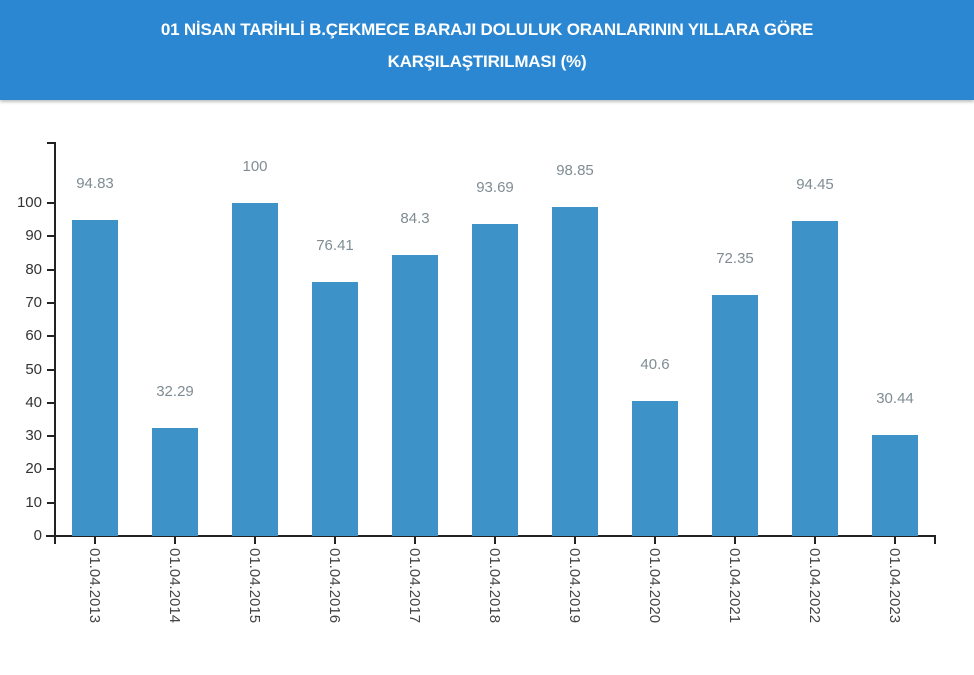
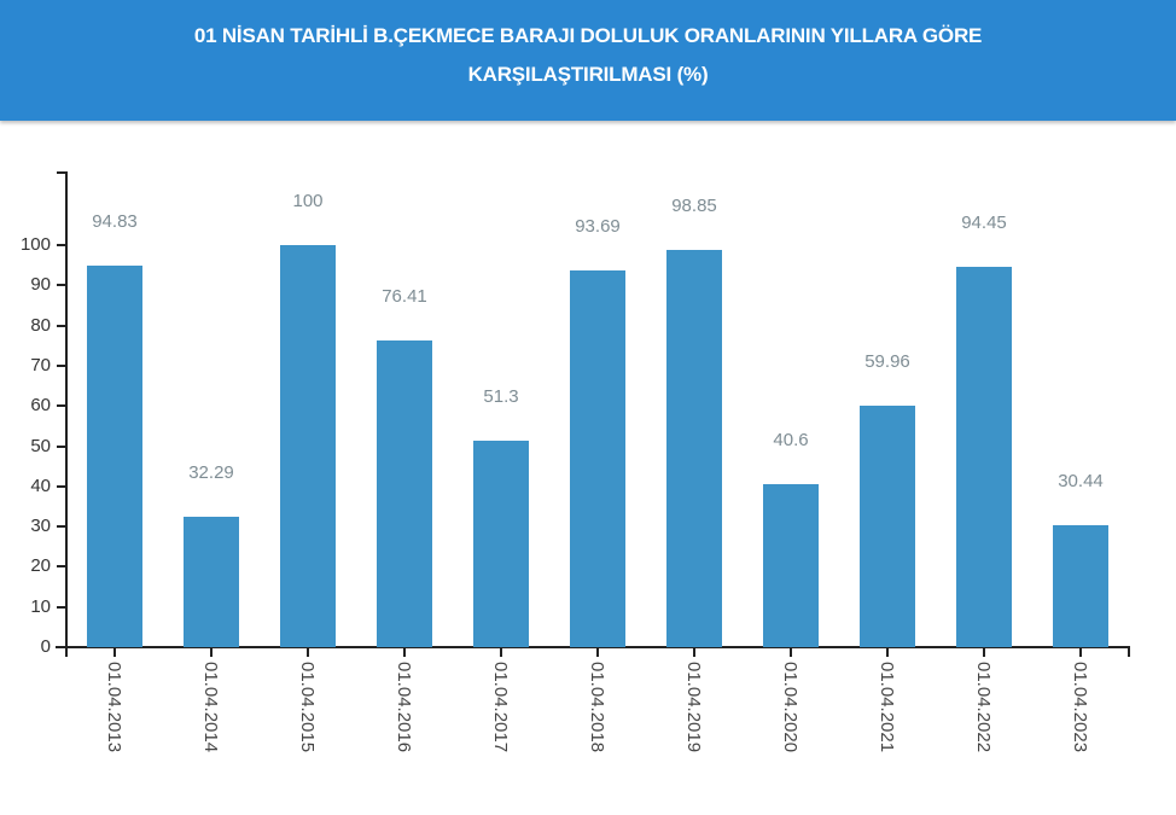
01.04.2017: 84.3 -> 51.3
01.04.2021: 72.35 -> 59.96
